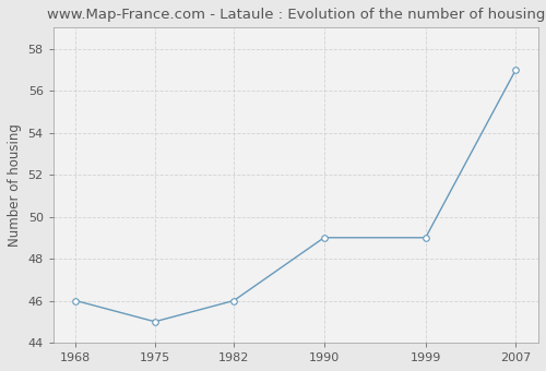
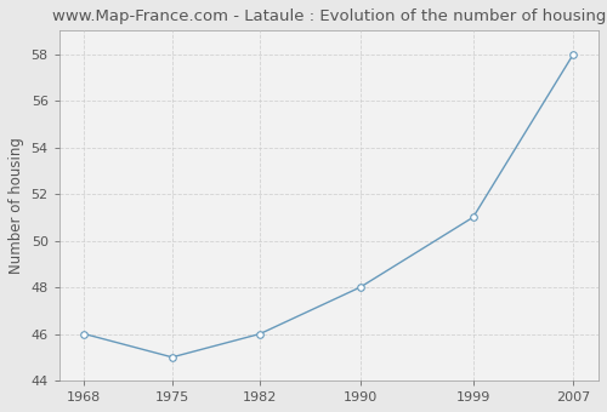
1990: 49 -> 48
1999: 49 -> 51
2007: 57 -> 58
